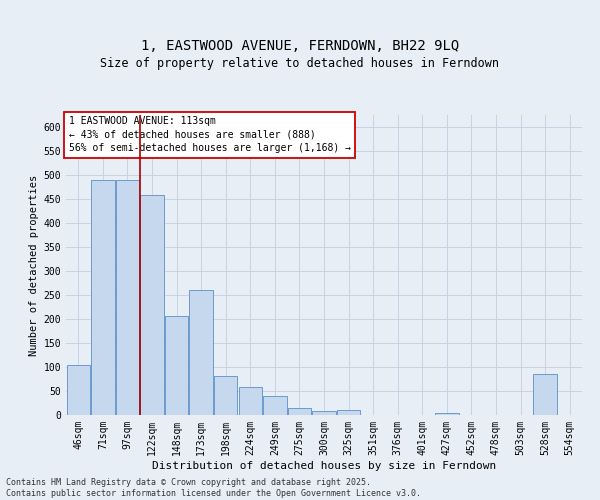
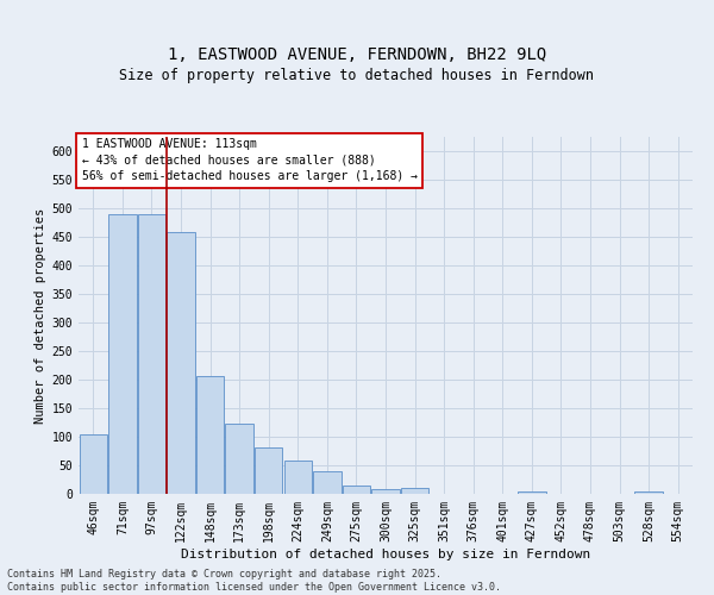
173sqm: 260 -> 123
528sqm: 85 -> 5
